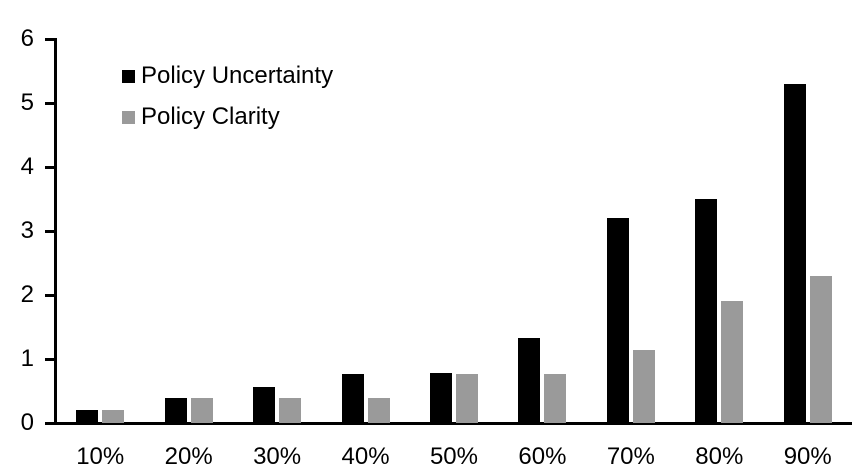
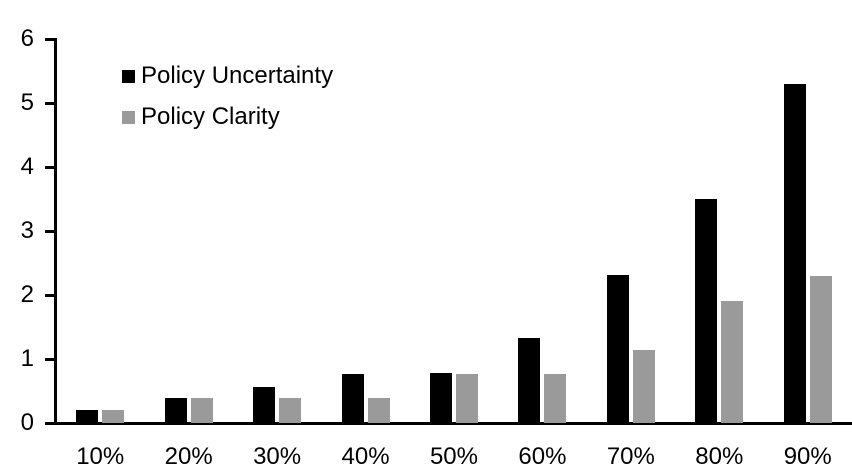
Policy Uncertainty/70%: 3.2 -> 2.3
